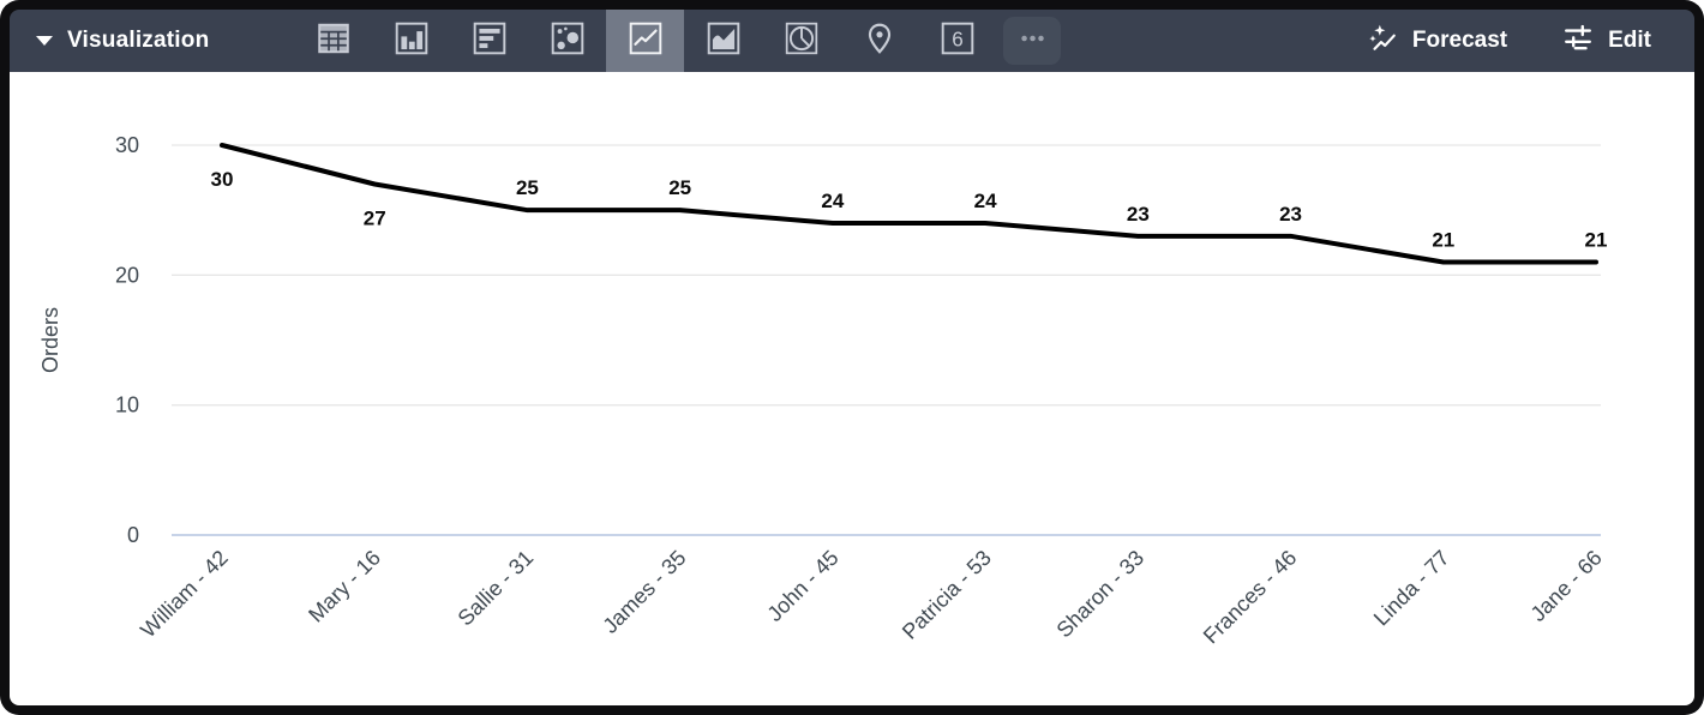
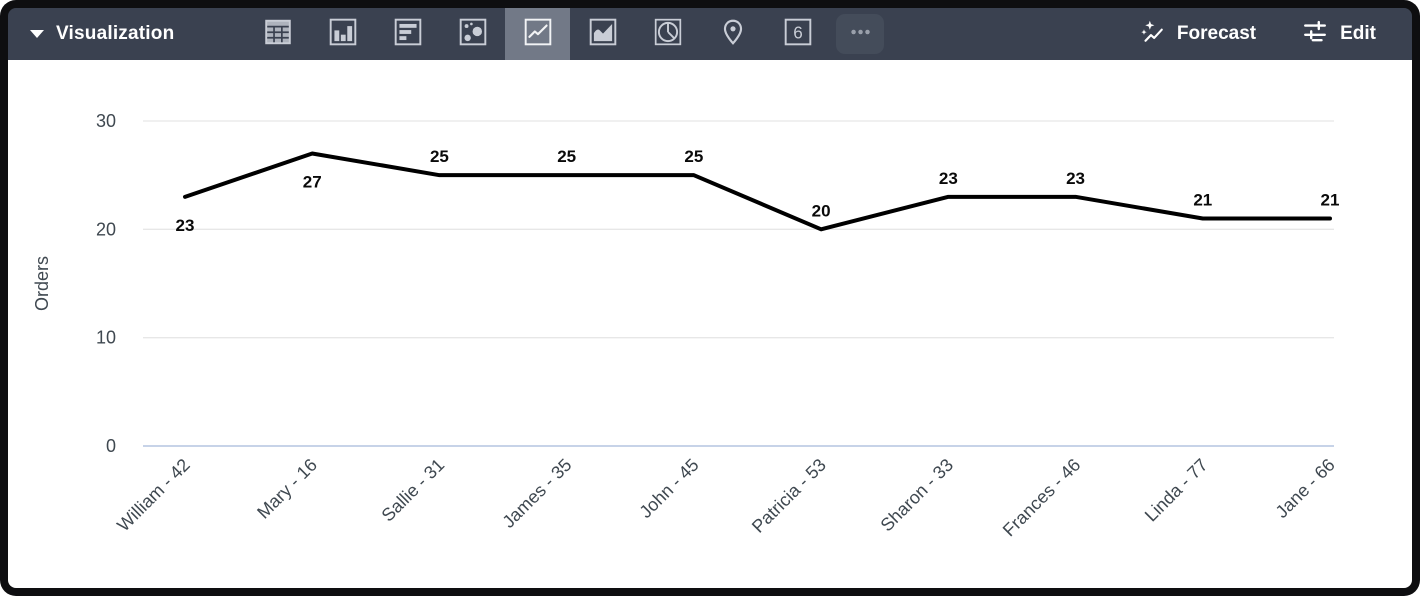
William - 42: 30 -> 23
John - 45: 24 -> 25
Patricia - 53: 24 -> 20
